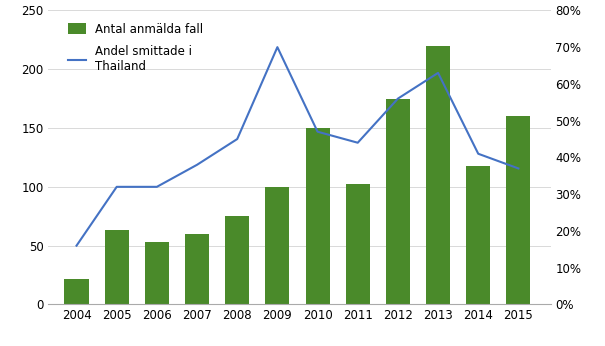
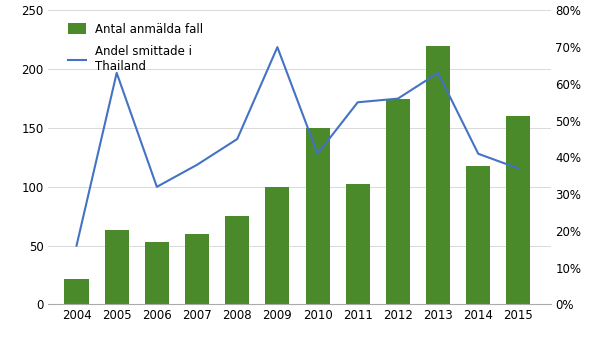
Andel smittade i Thailand/2005: 32% -> 63%
Andel smittade i Thailand/2010: 47% -> 41%
Andel smittade i Thailand/2011: 44% -> 55%
